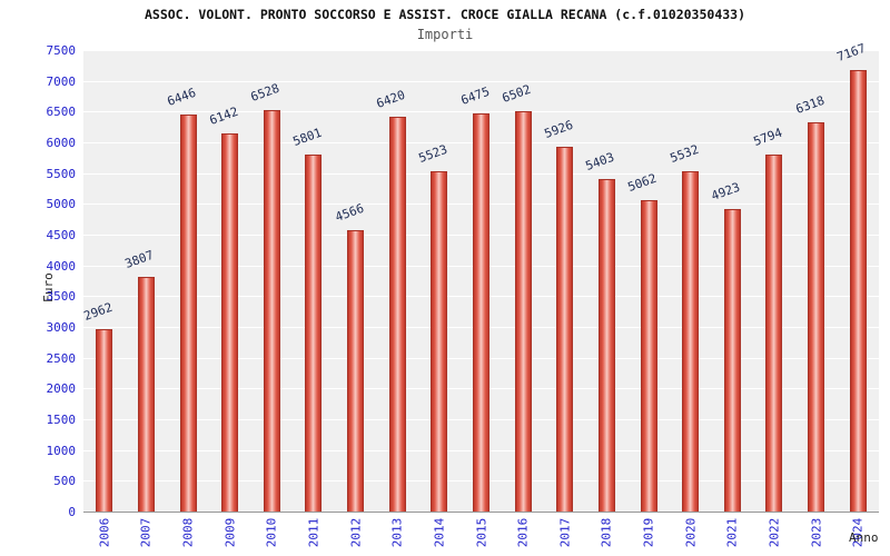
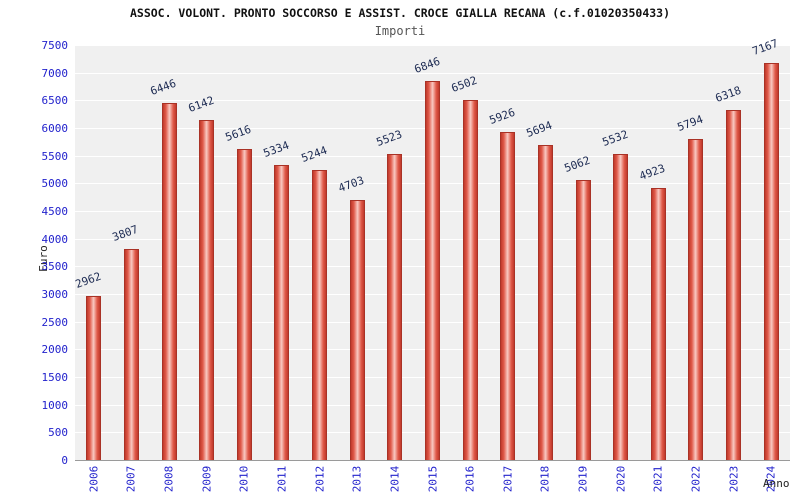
2010: 6528 -> 5616
2011: 5801 -> 5334
2012: 4566 -> 5244
2013: 6420 -> 4703
2015: 6475 -> 6846
2018: 5403 -> 5694
